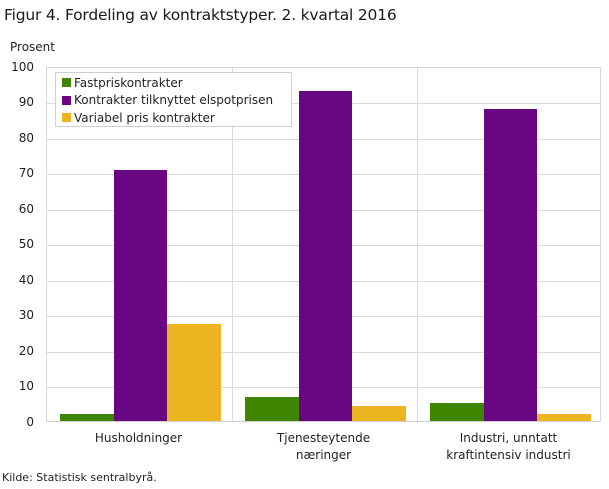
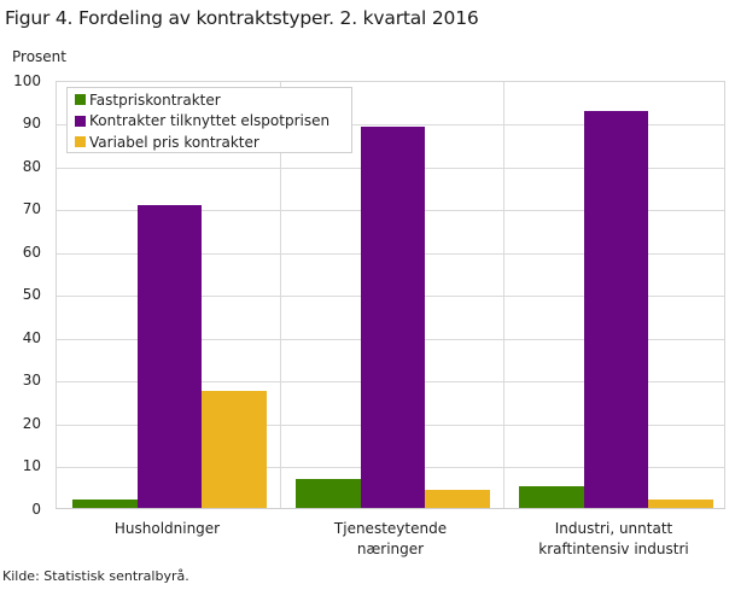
Kontrakter tilknyttet elspotprisen/Tjenesteytende næringer: 93 -> 89
Kontrakter tilknyttet elspotprisen/Industri, unntatt kraftintensiv industri: 88 -> 93
